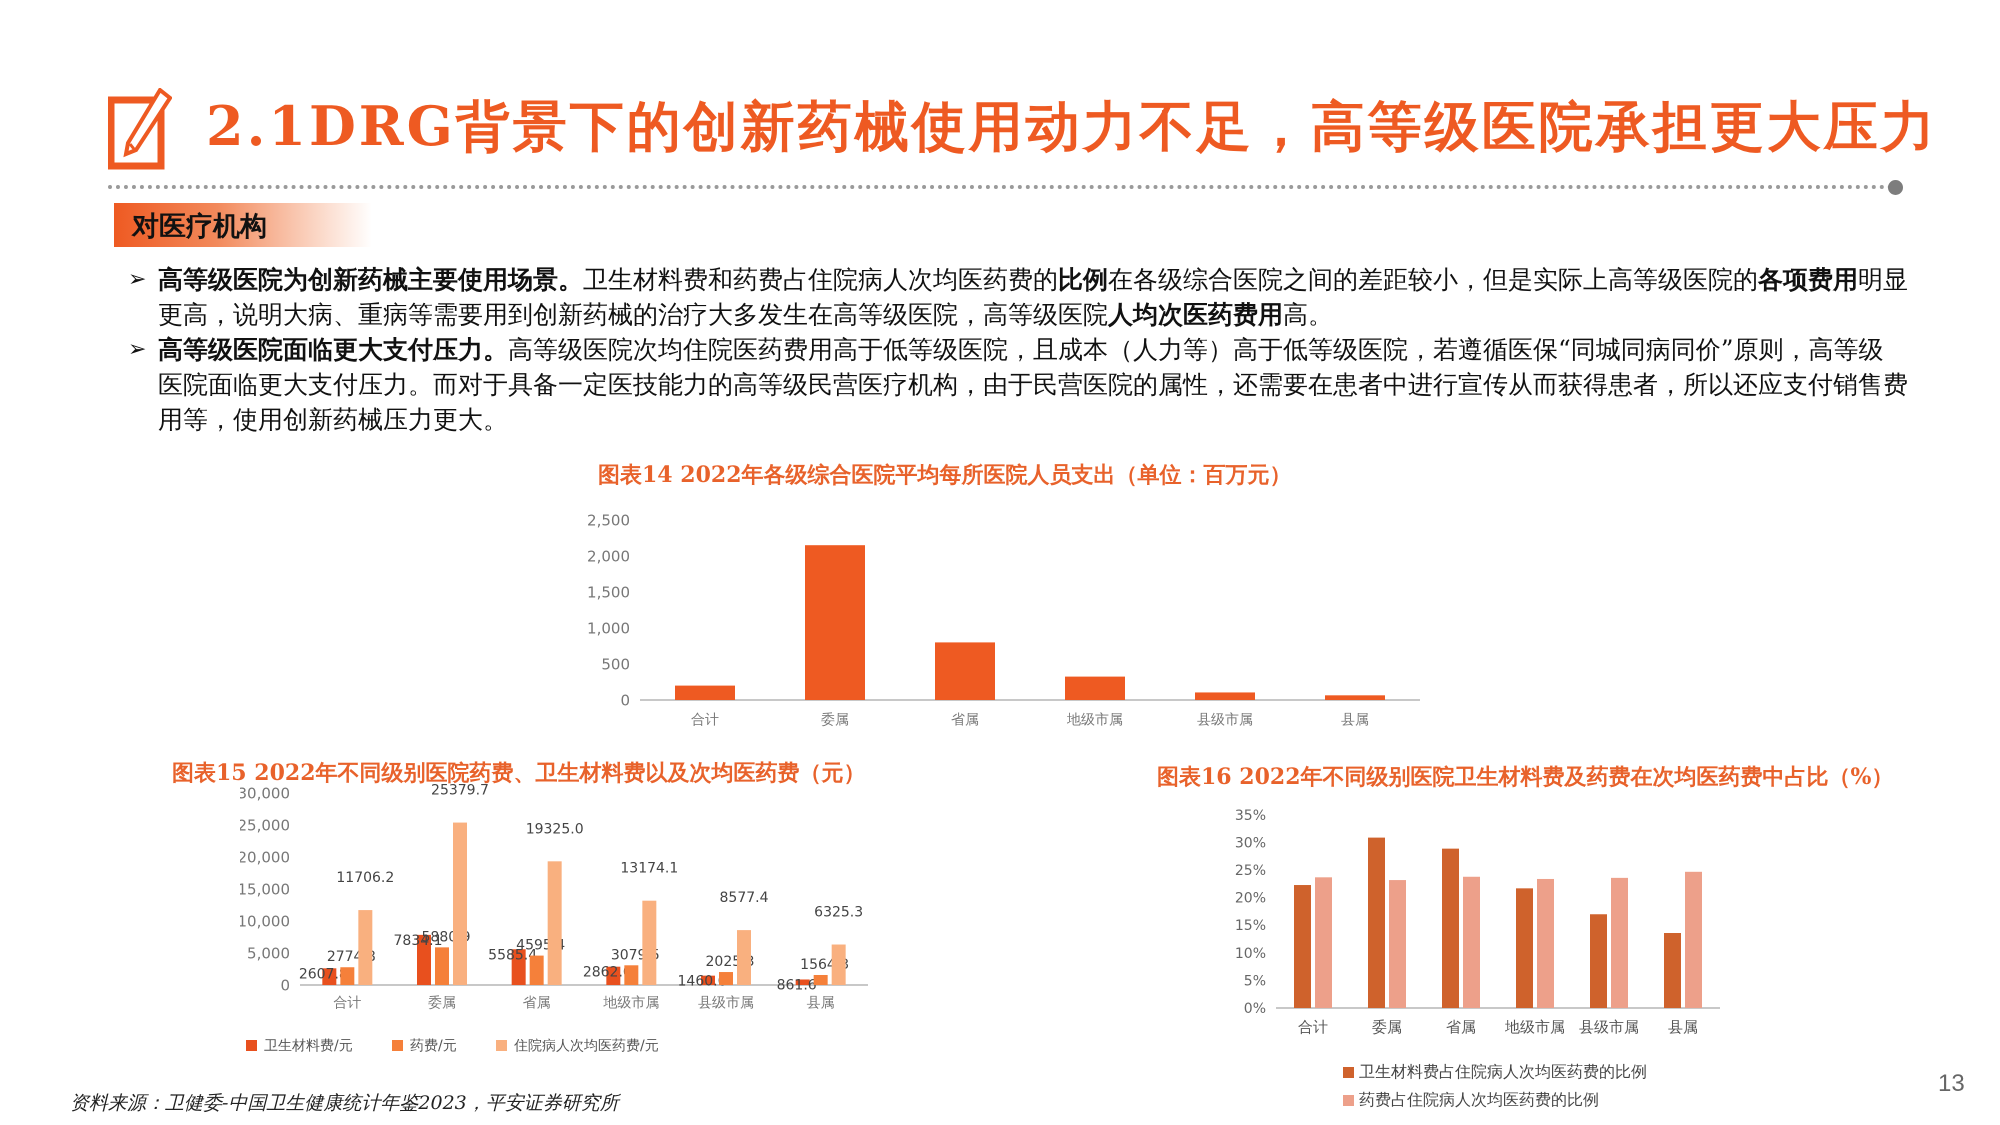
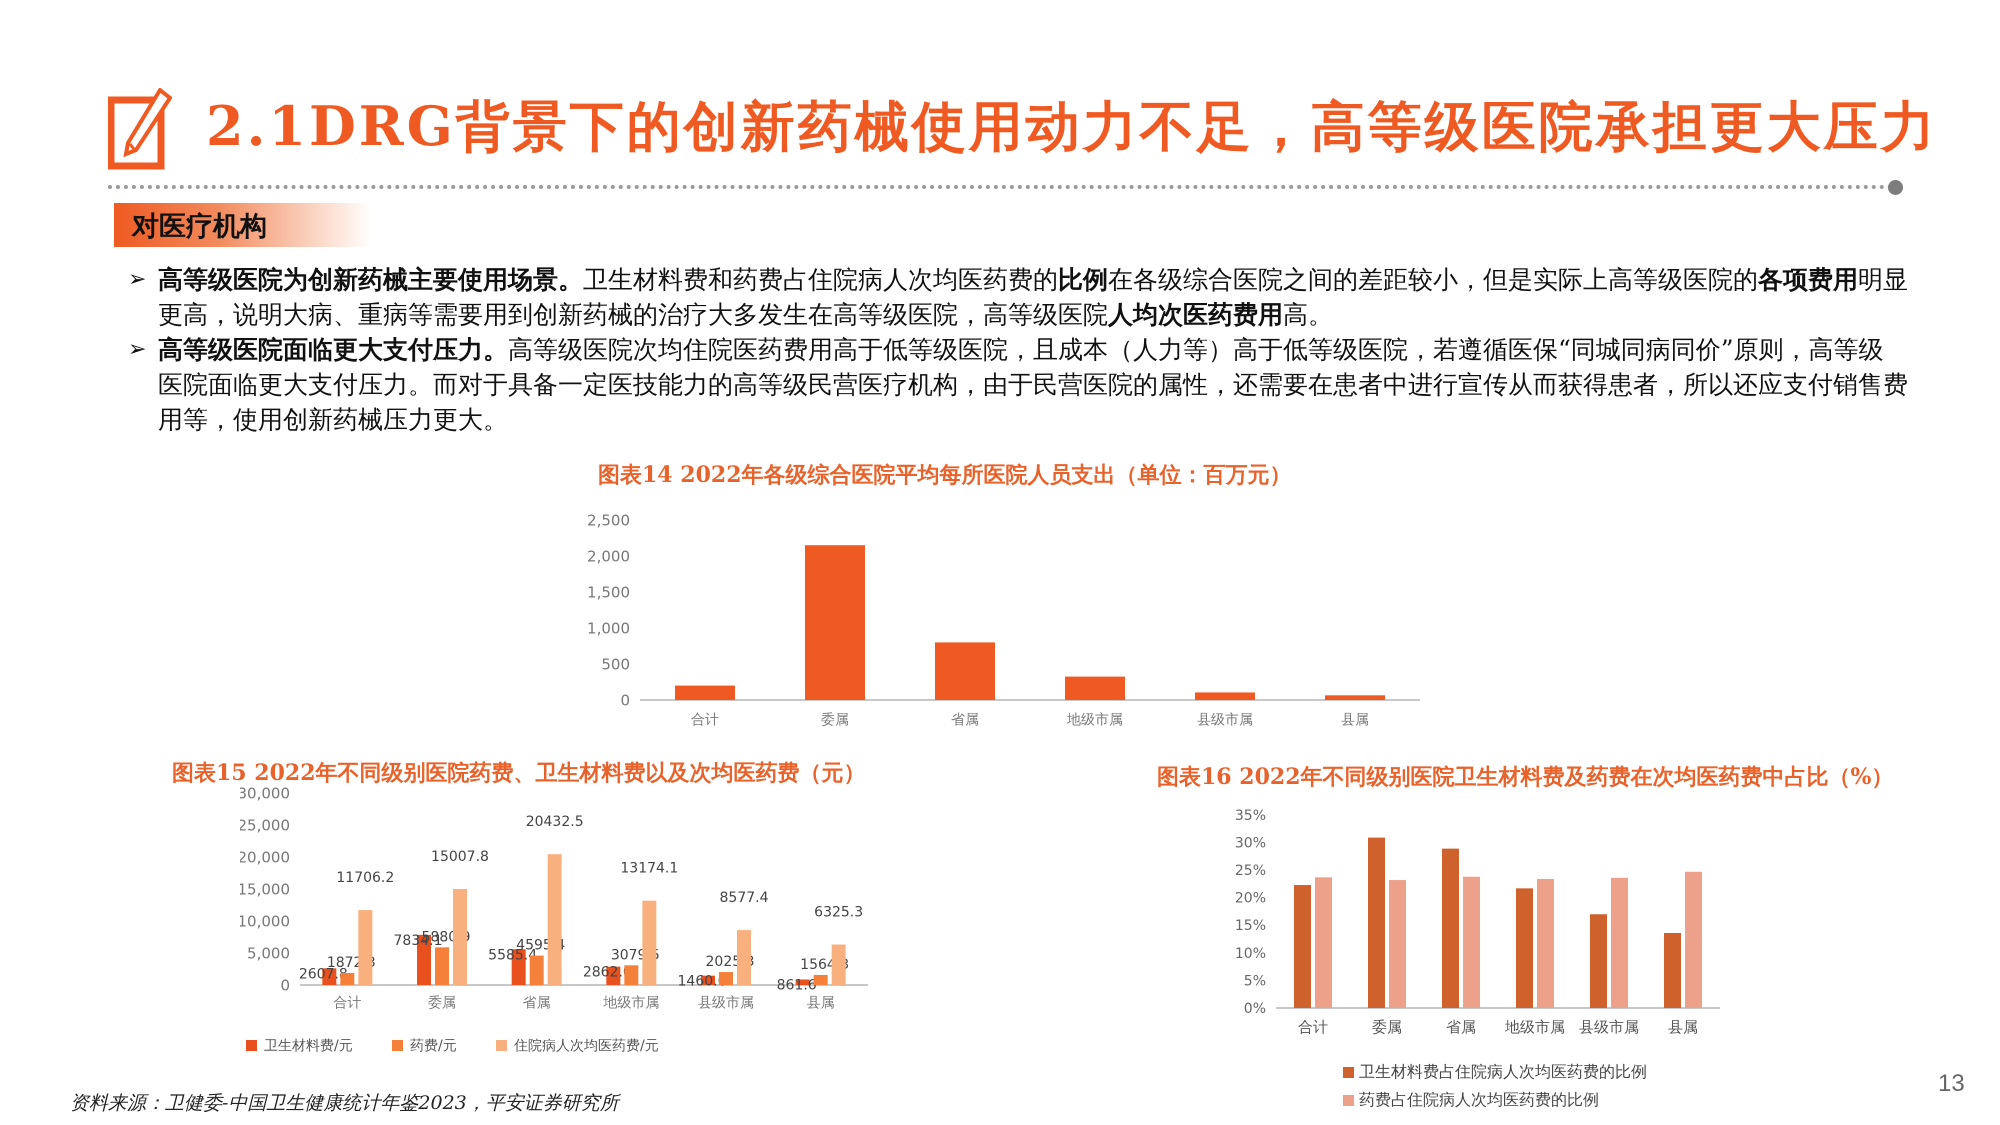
图表15 2022年不同级别医院药费、卫生材料费以及次均医药费（元）/药费/元/合计: 2774.8 -> 1872.3
图表15 2022年不同级别医院药费、卫生材料费以及次均医药费（元）/住院病人次均医药费/元/委属: 25379.7 -> 15007.8
图表15 2022年不同级别医院药费、卫生材料费以及次均医药费（元）/住院病人次均医药费/元/省属: 19325.0 -> 20432.5
